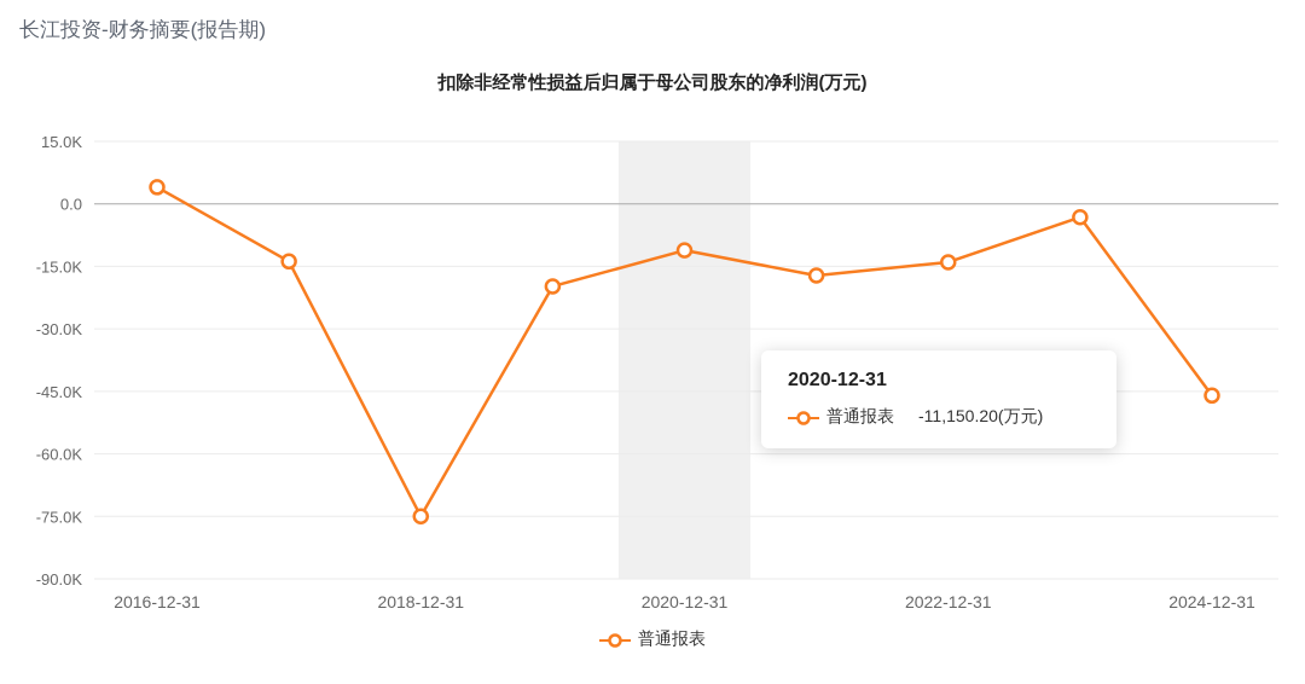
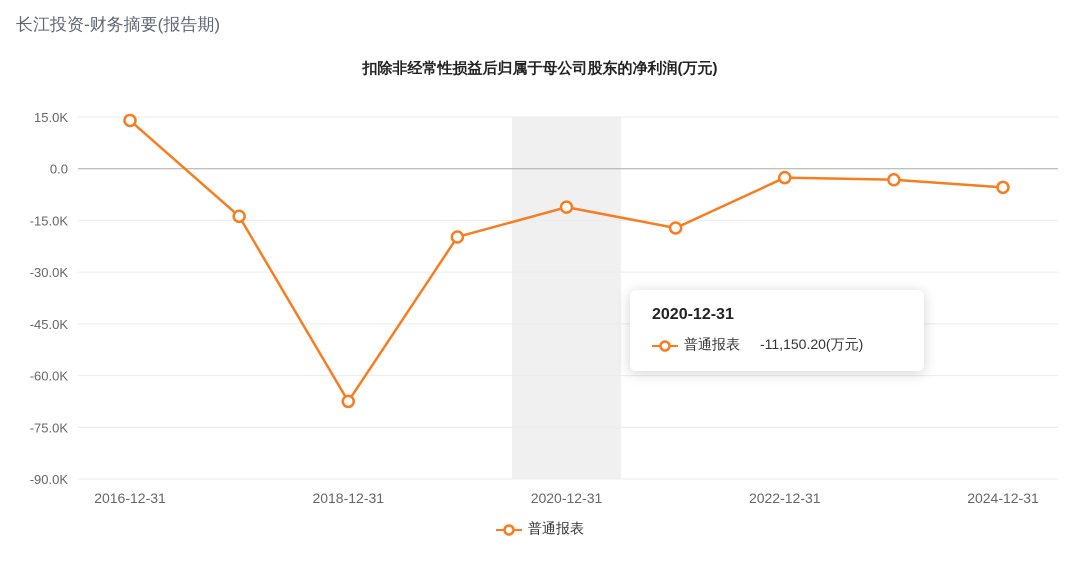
2016-12-31: 4K -> 14K
2018-12-31: -75K -> -68K
2022-12-31: -14K -> -3K
2024-12-31: -46K -> -5K
